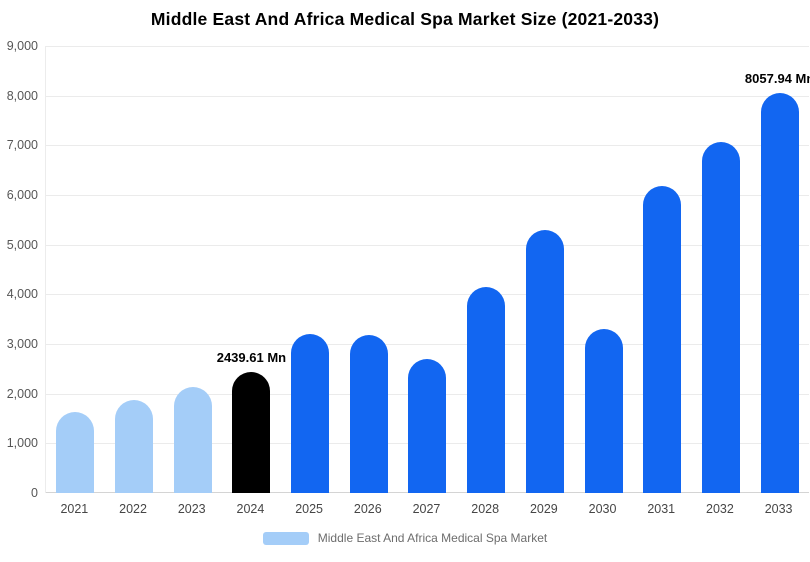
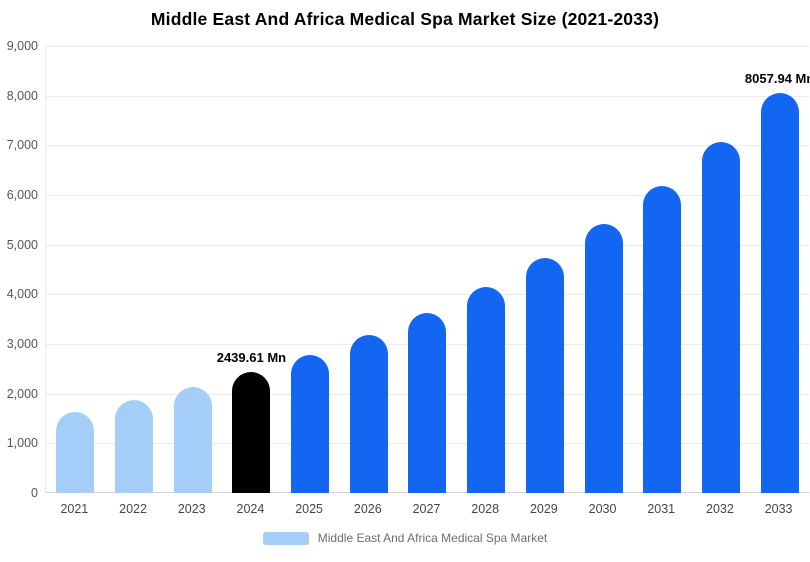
2025: 3200 -> 2800
2027: 2700 -> 3600
2029: 5300 -> 4700
2030: 3300 -> 5400
